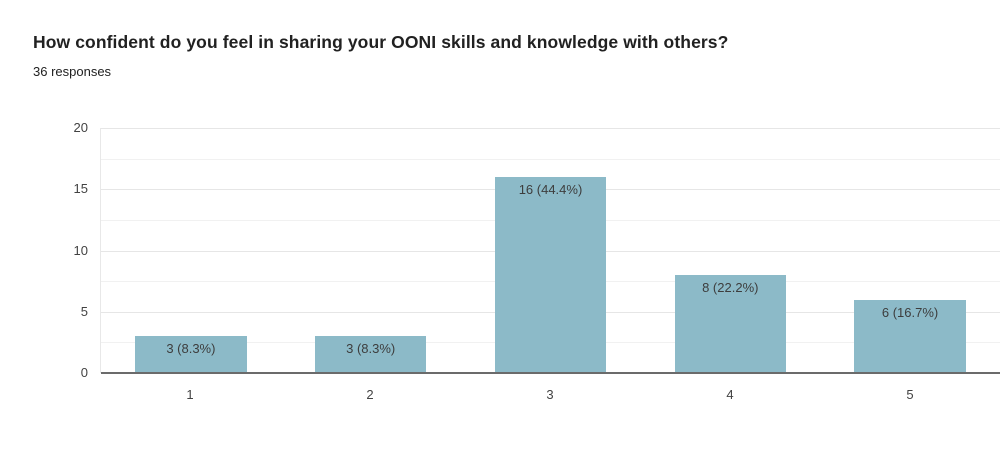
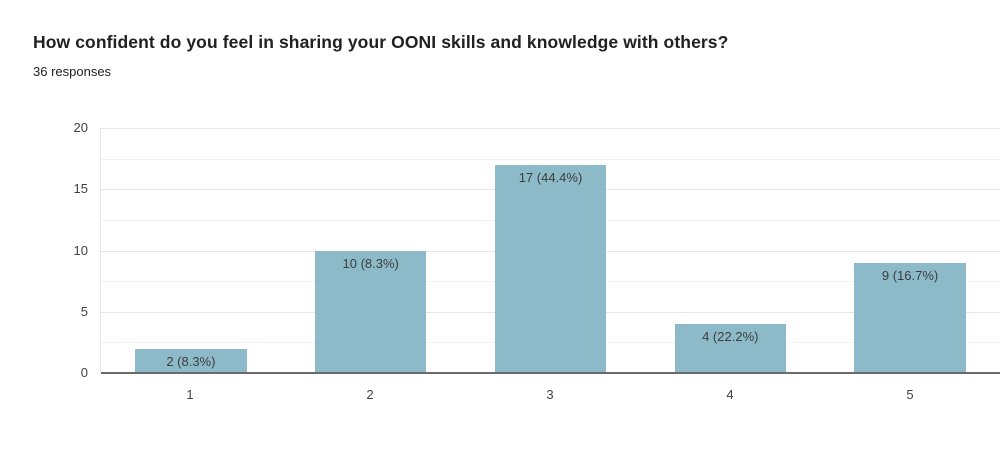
1: 3 -> 2
2: 3 -> 10
3: 16 -> 17
4: 8 -> 4
5: 6 -> 9
